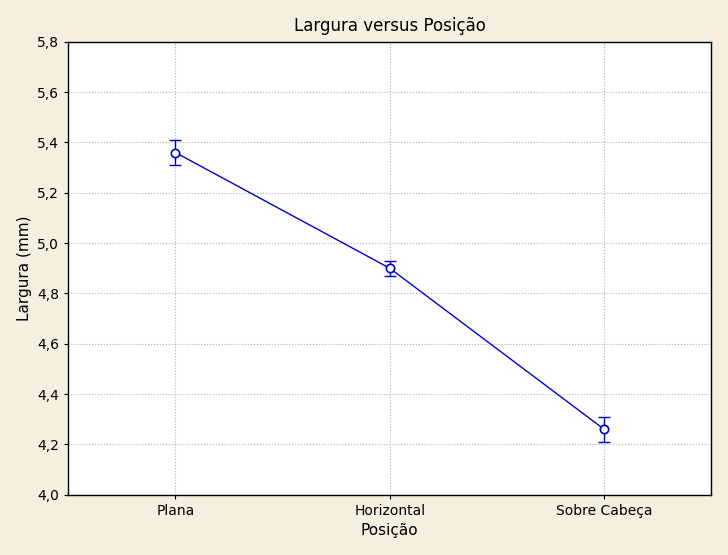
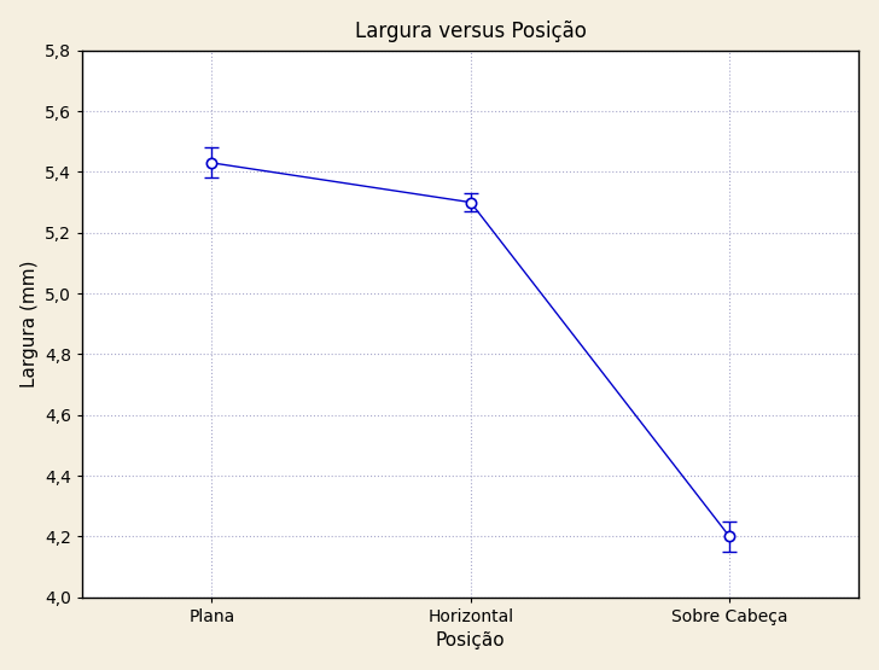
Plana: 5,36 -> 5,43
Horizontal: 4,90 -> 5,30
Sobre Cabeça: 4,26 -> 4,20
